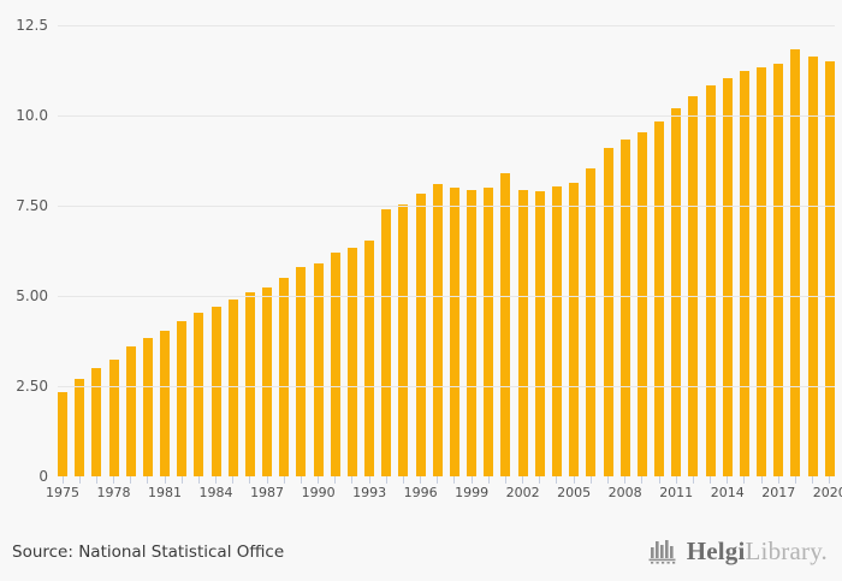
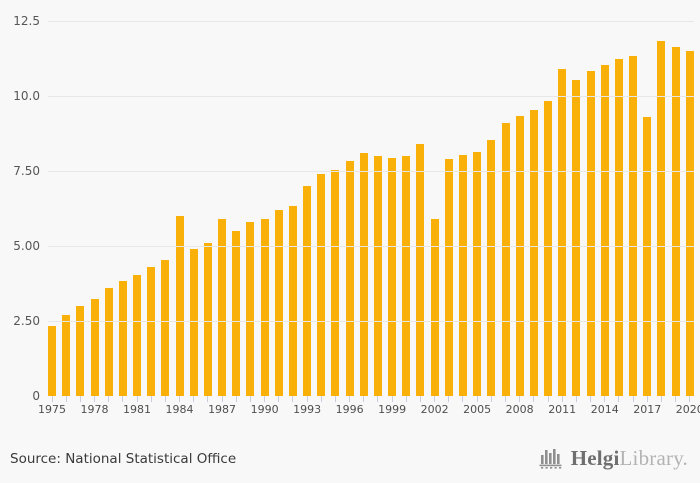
1984: 4.7 -> 6.0
1987: 5.2 -> 5.9
1993: 6.5 -> 7.0
2002: 8.0 -> 5.9
2011: 10.2 -> 10.9
2017: 11.4 -> 9.3
